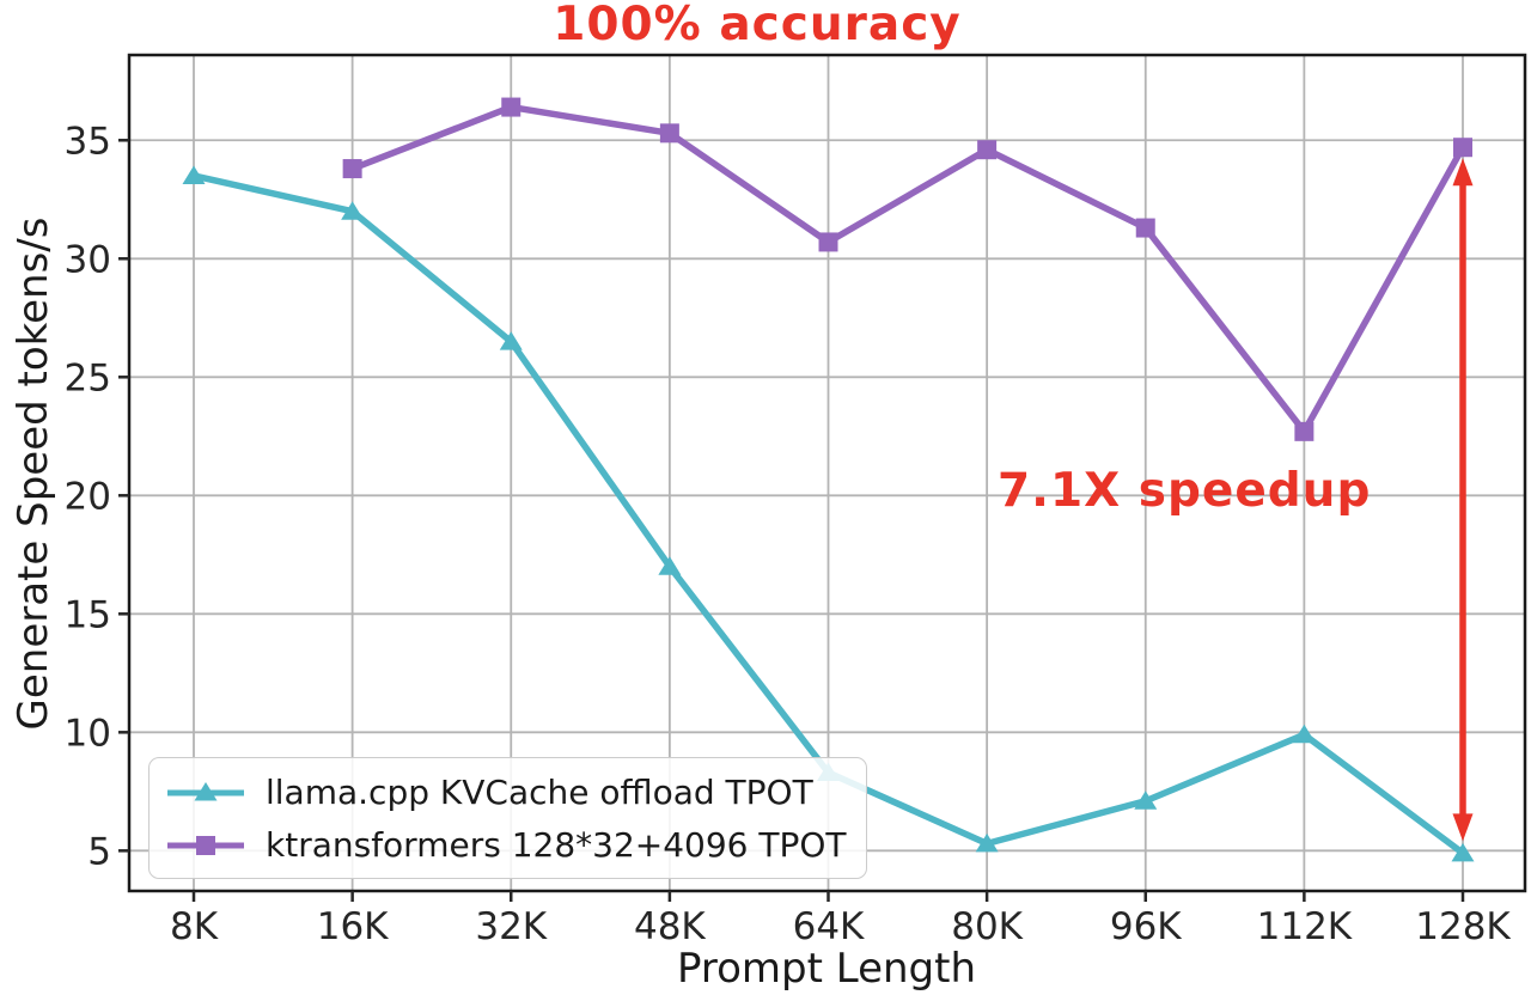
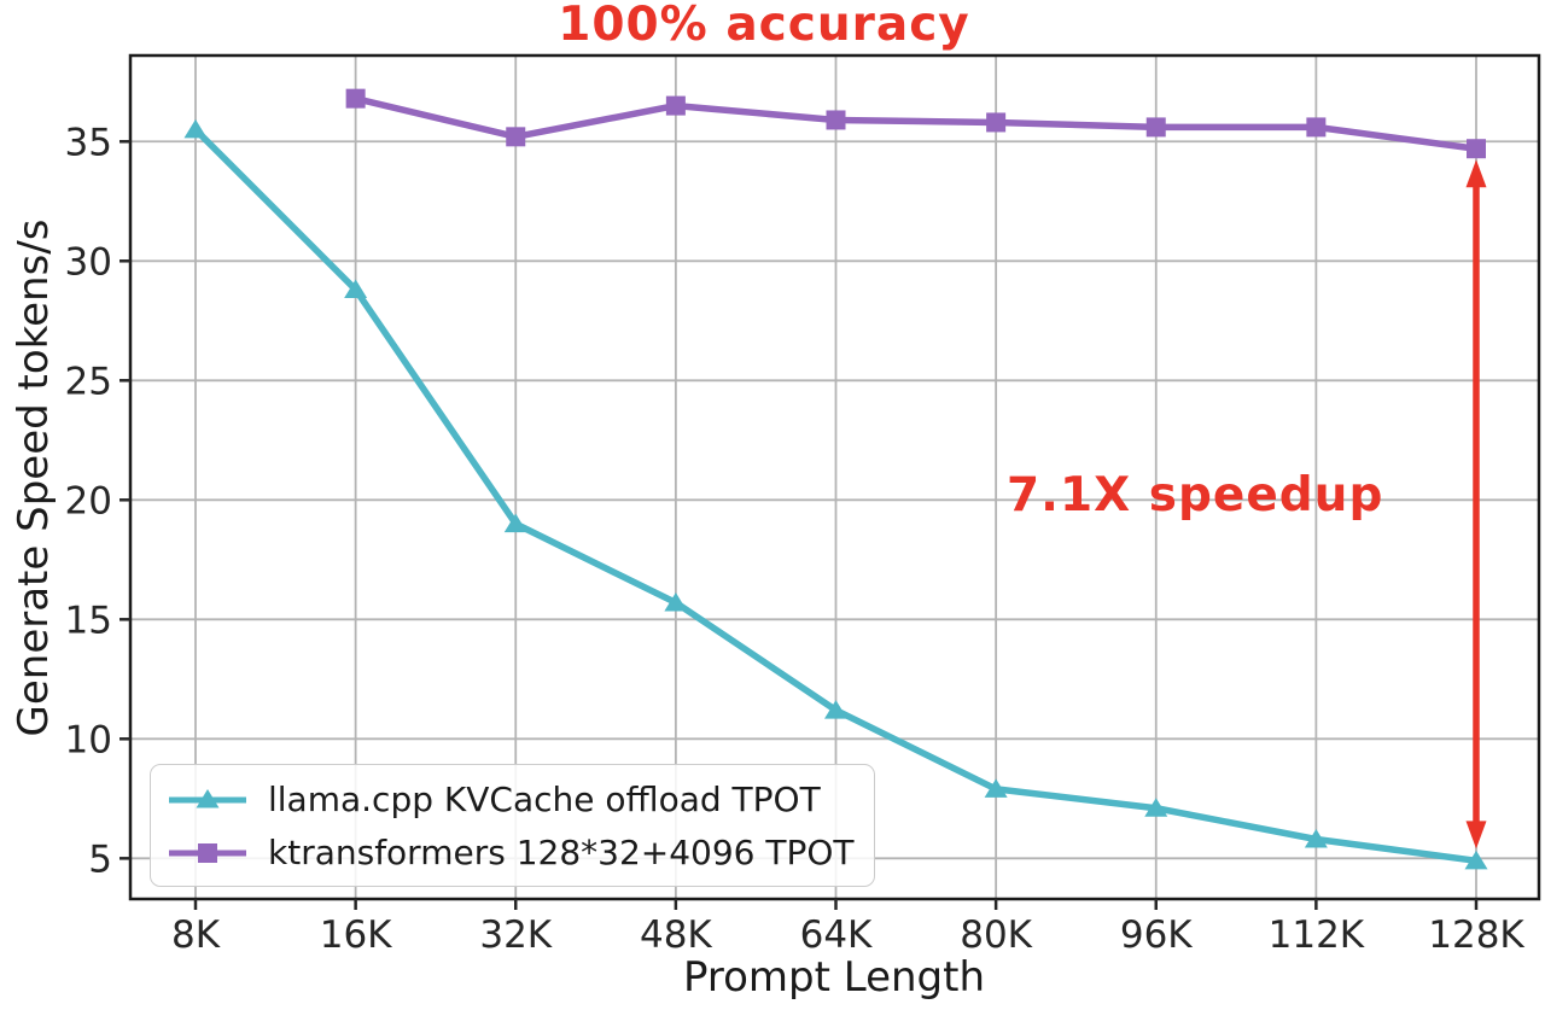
llama.cpp KVCache offload TPOT/8K: 33.5 -> 35.5
llama.cpp KVCache offload TPOT/16K: 32.0 -> 28.8
ktransformers 128*32+4096 TPOT/16K: 33.8 -> 36.8
llama.cpp KVCache offload TPOT/32K: 26.5 -> 19.0
ktransformers 128*32+4096 TPOT/32K: 36.4 -> 35.2
llama.cpp KVCache offload TPOT/48K: 17.0 -> 15.7
ktransformers 128*32+4096 TPOT/48K: 35.3 -> 36.5
llama.cpp KVCache offload TPOT/64K: 8.3 -> 11.2
ktransformers 128*32+4096 TPOT/64K: 30.7 -> 35.9
llama.cpp KVCache offload TPOT/80K: 5.3 -> 7.9
ktransformers 128*32+4096 TPOT/80K: 34.6 -> 35.8
ktransformers 128*32+4096 TPOT/96K: 31.3 -> 35.6
llama.cpp KVCache offload TPOT/112K: 9.9 -> 5.8
ktransformers 128*32+4096 TPOT/112K: 22.7 -> 35.6
